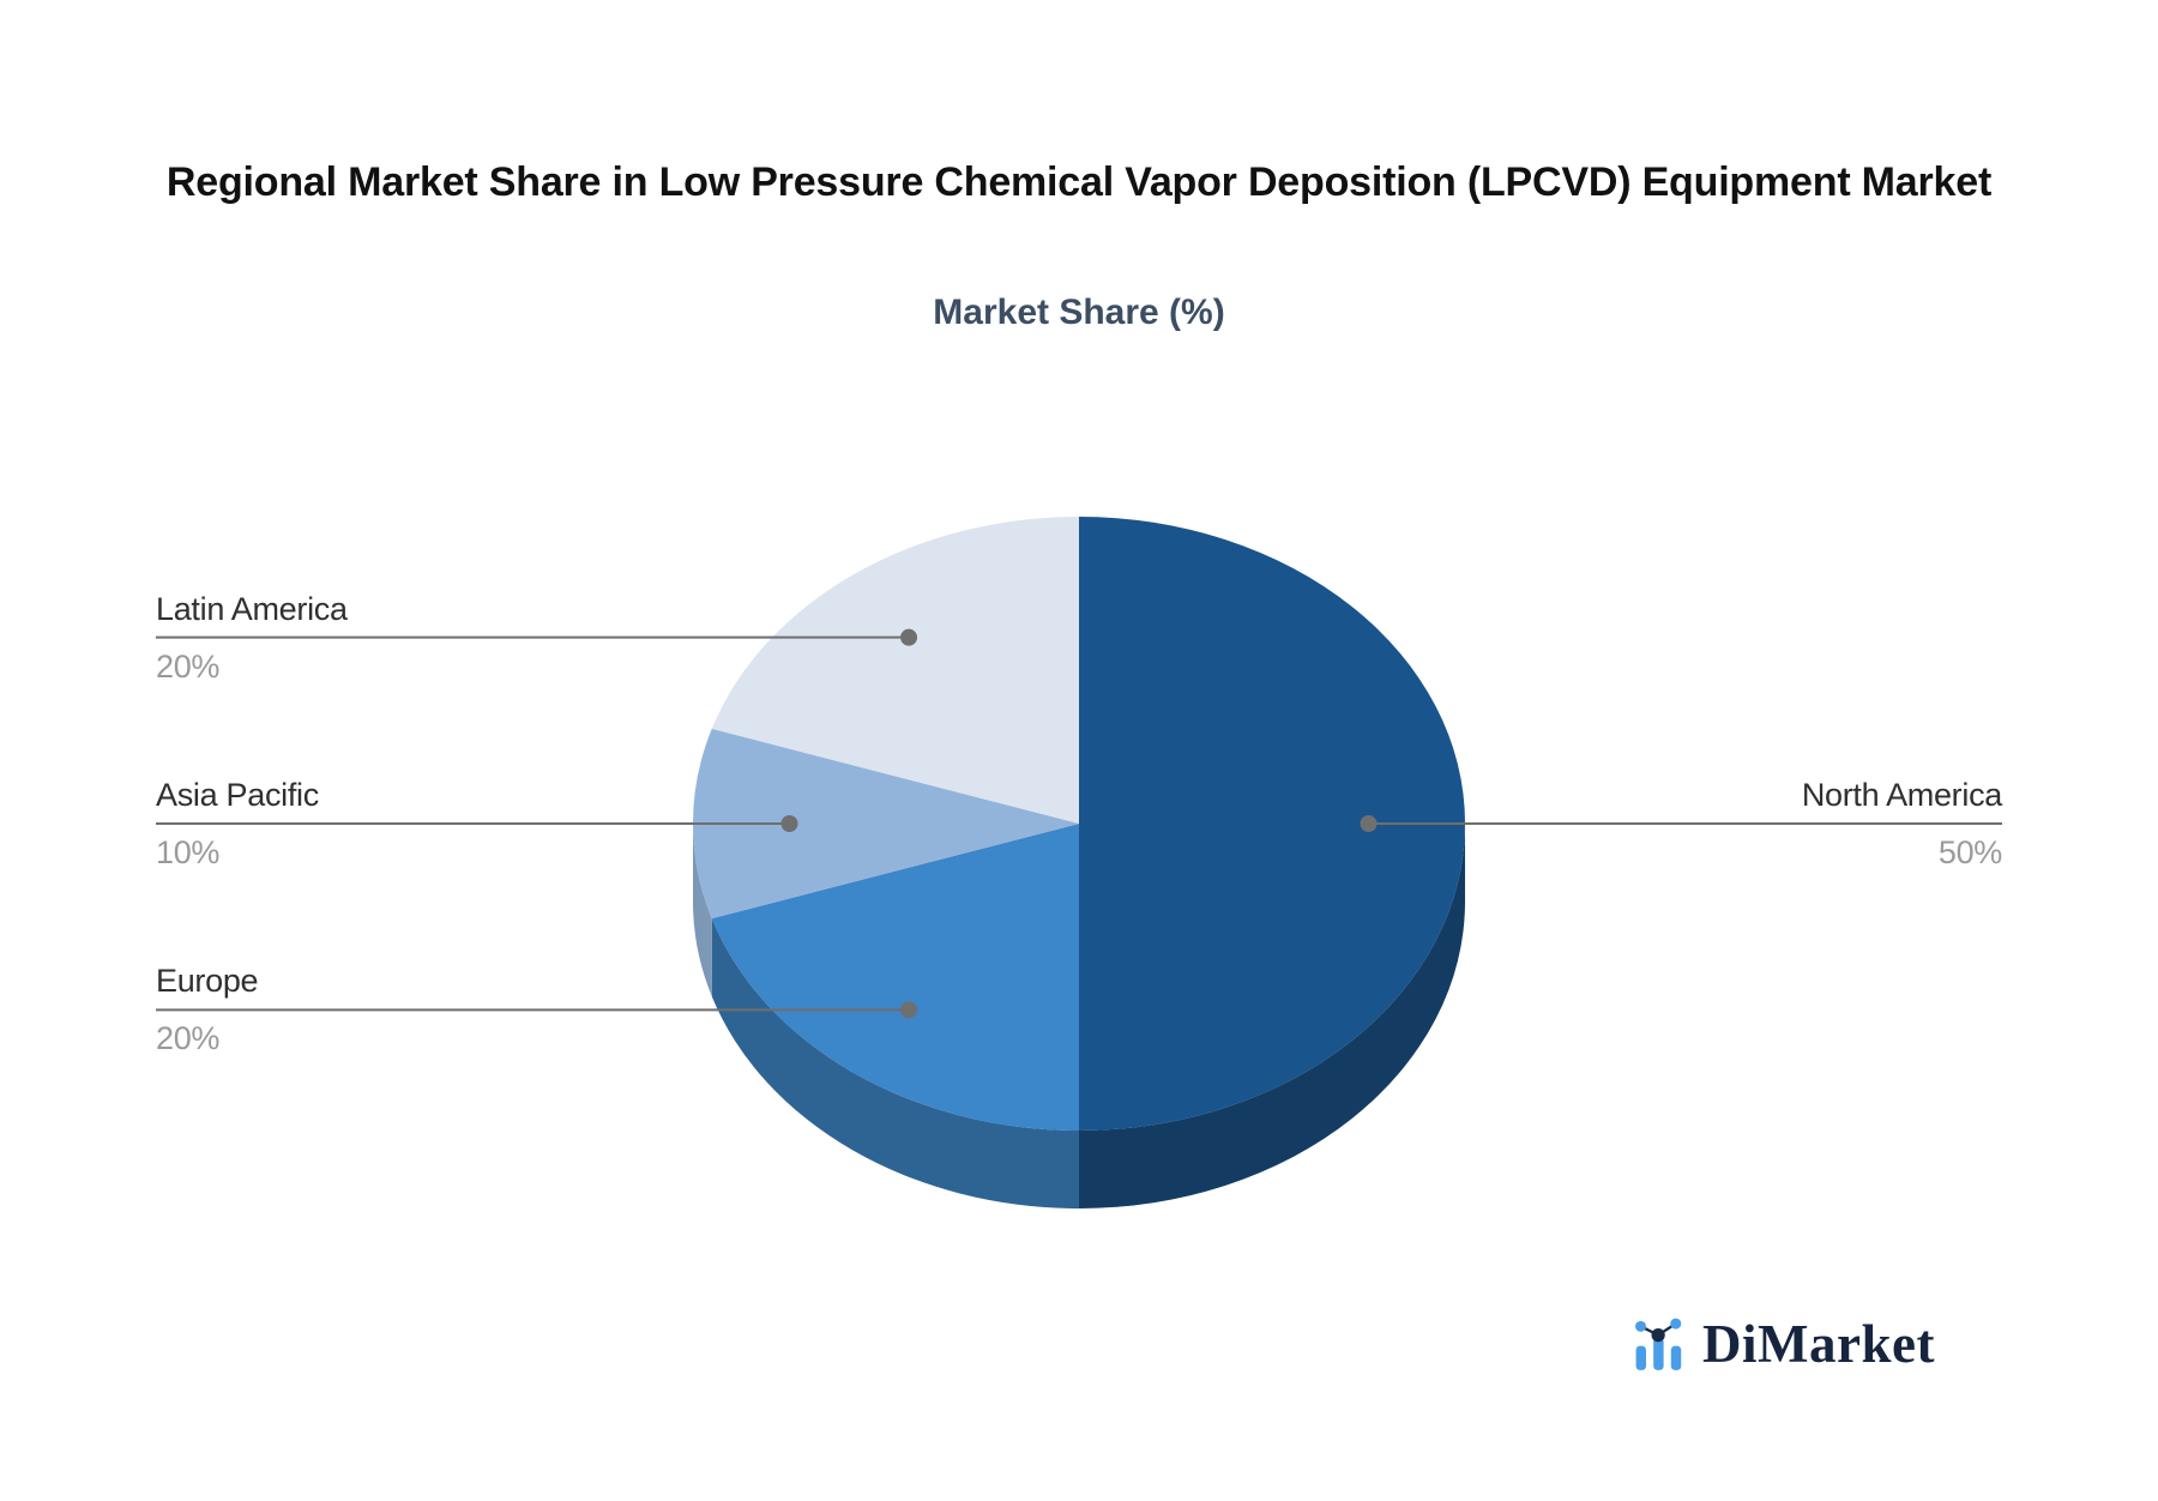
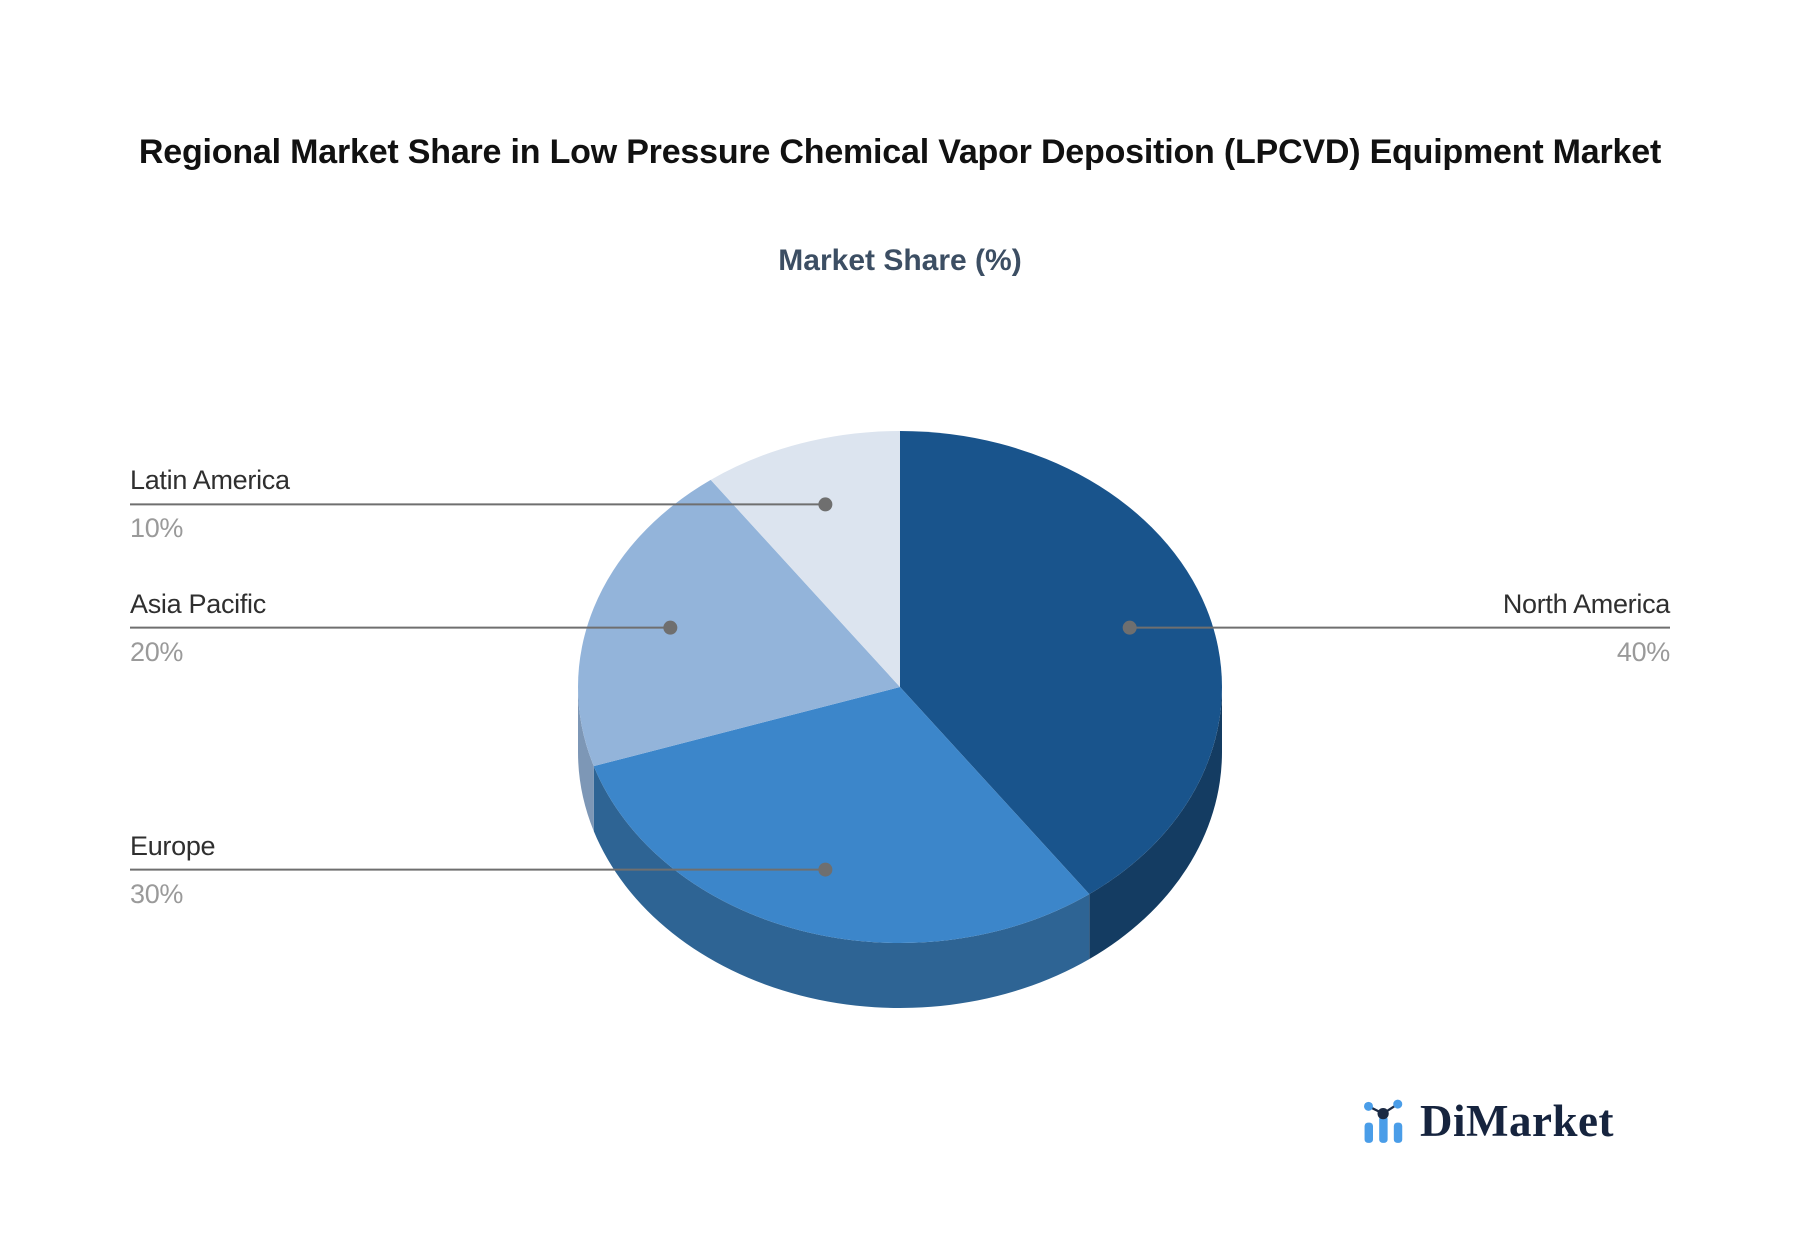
North America: 50% -> 40%
Europe: 20% -> 30%
Asia Pacific: 10% -> 20%
Latin America: 20% -> 10%
